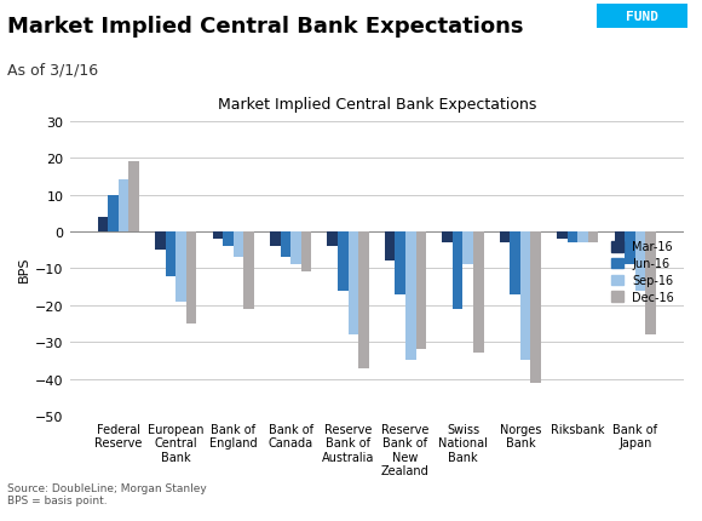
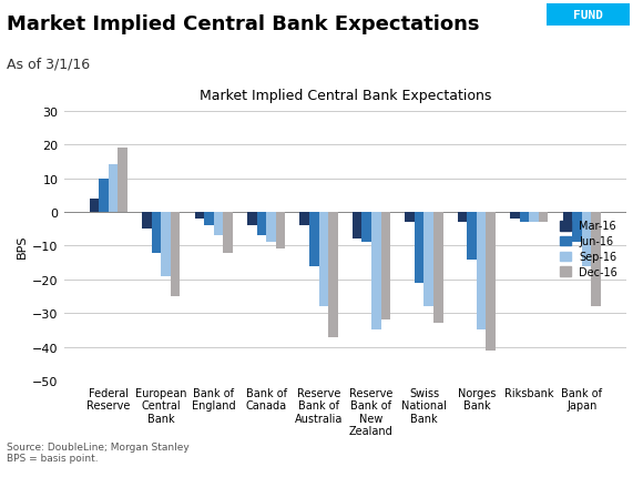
Dec-16/Bank of England: -21 -> -12
Jun-16/Reserve Bank of New Zealand: -17 -> -9
Sep-16/Swiss National Bank: -9 -> -28
Jun-16/Norges Bank: -17 -> -14
